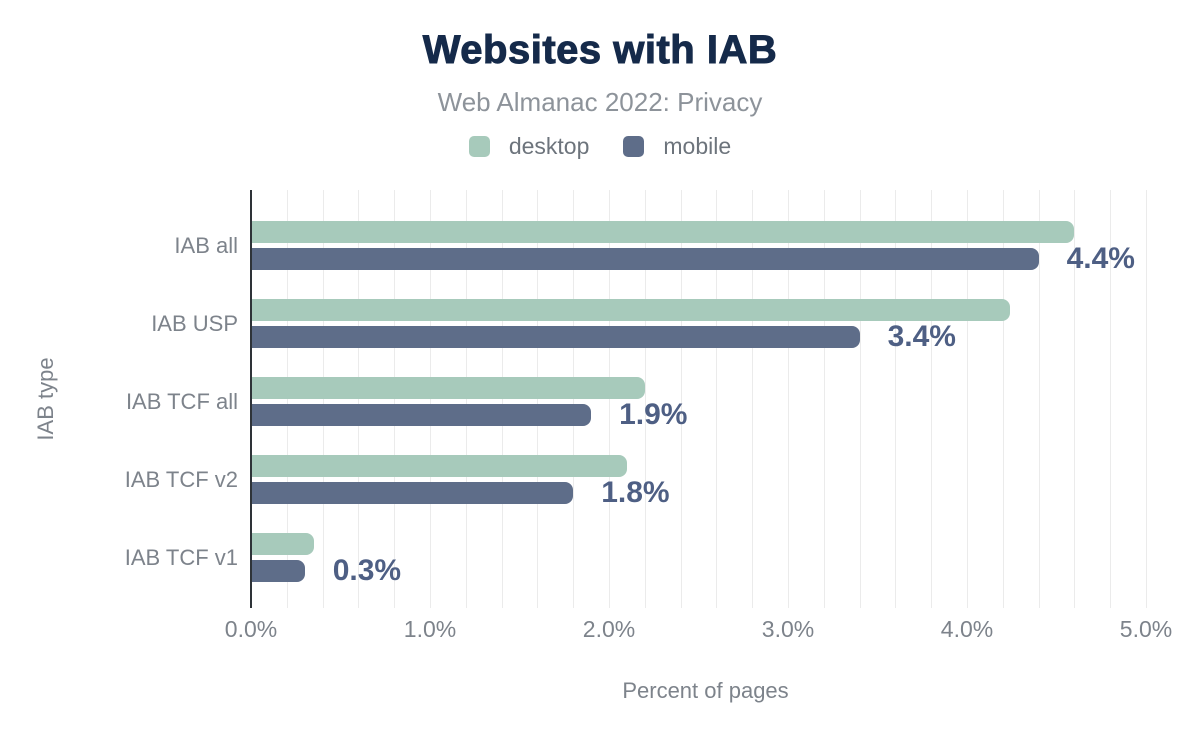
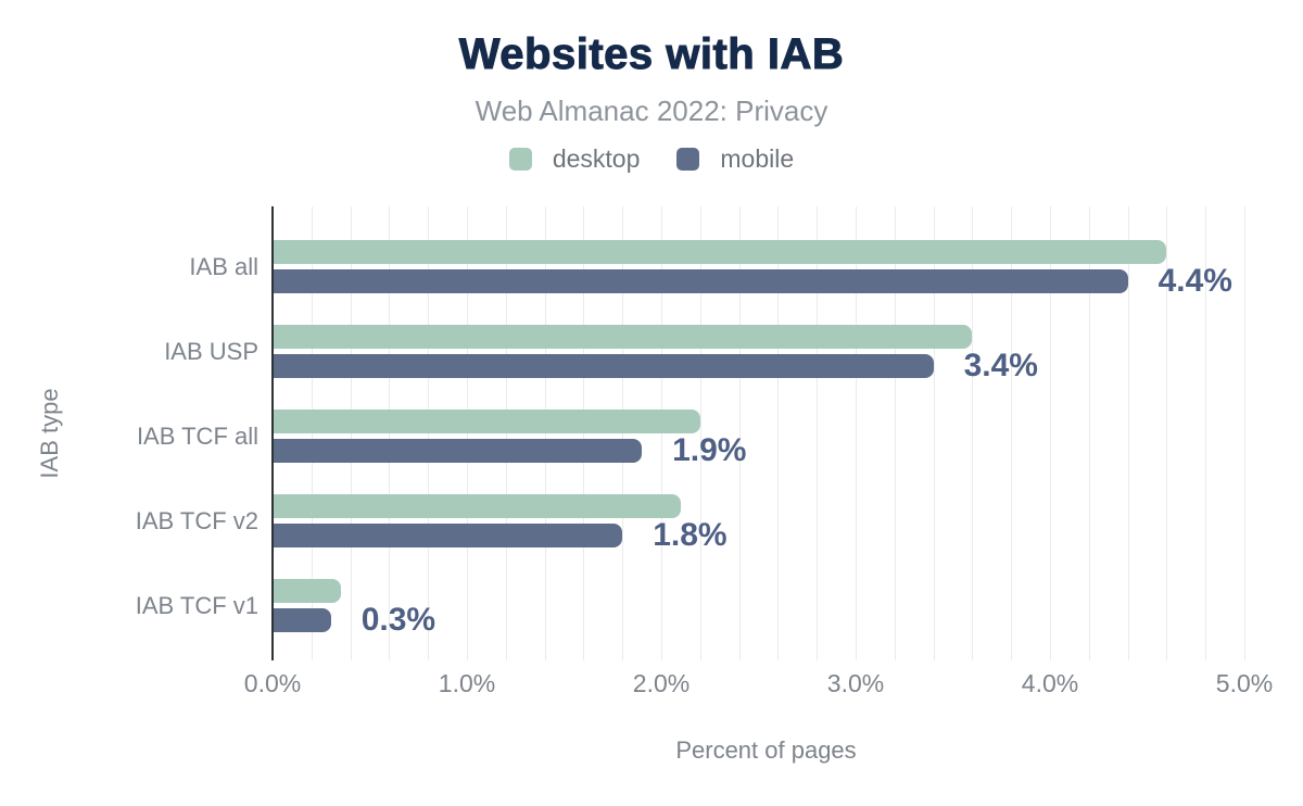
desktop/IAB USP: 4.24% -> 3.60%
